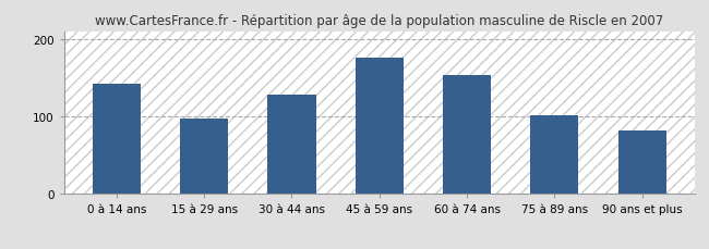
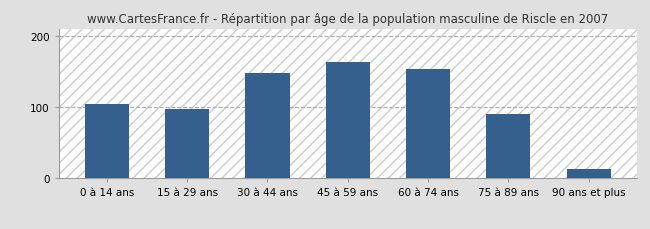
0 à 14 ans: 142 -> 105
30 à 44 ans: 128 -> 148
45 à 59 ans: 176 -> 163
75 à 89 ans: 102 -> 90
90 ans et plus: 82 -> 13
